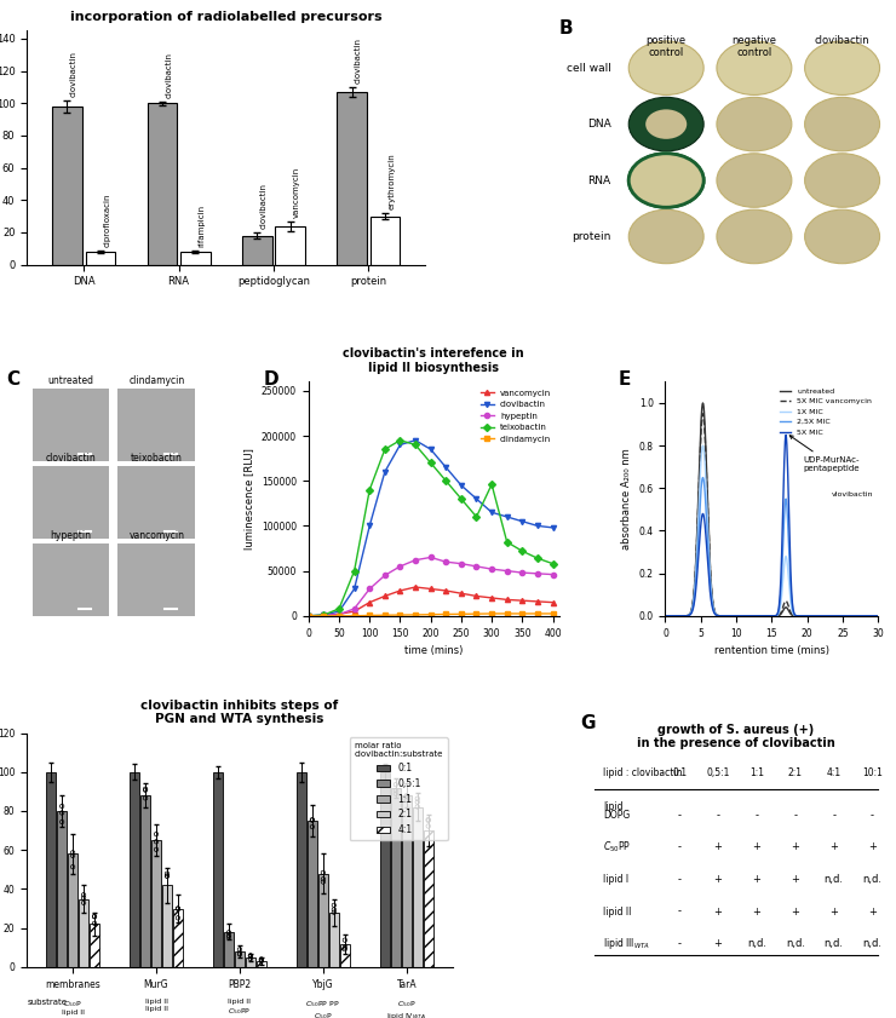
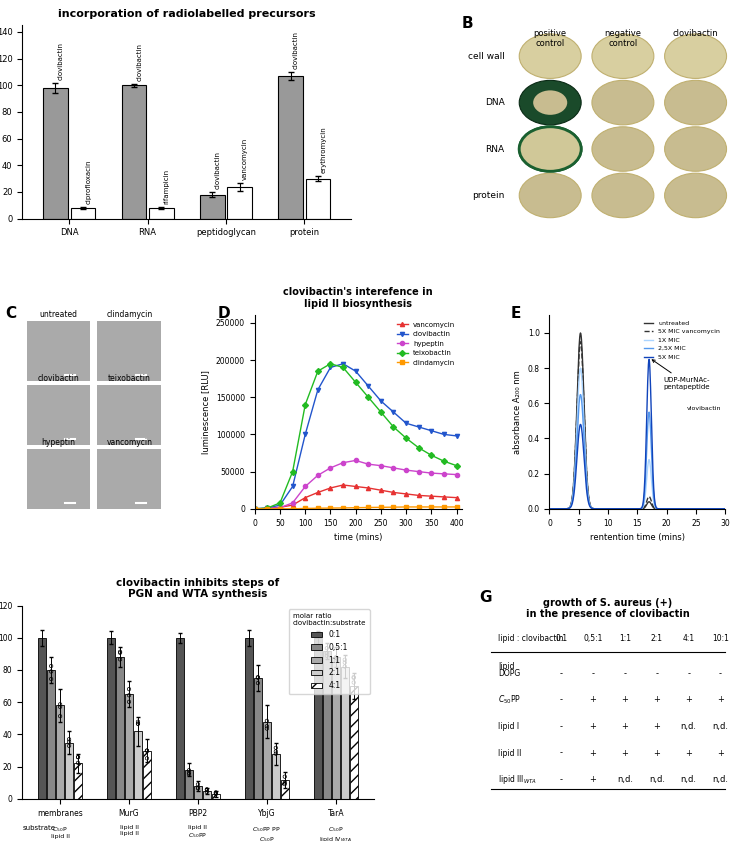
clovibactin's interefence in lipid II biosynthesis/teixobactin/300: 146000 -> 95000
